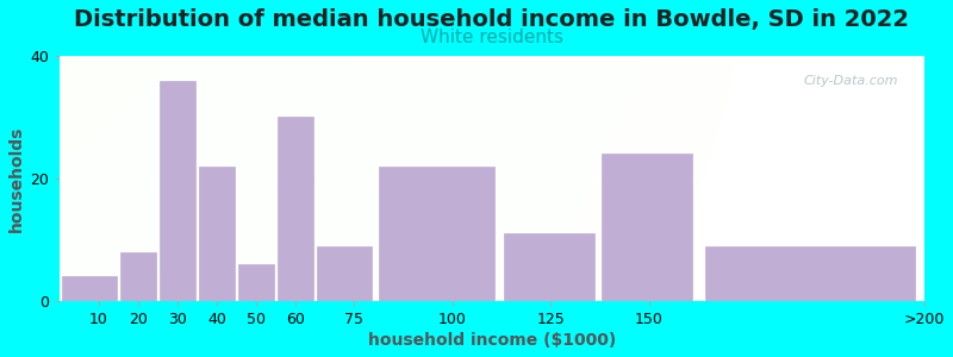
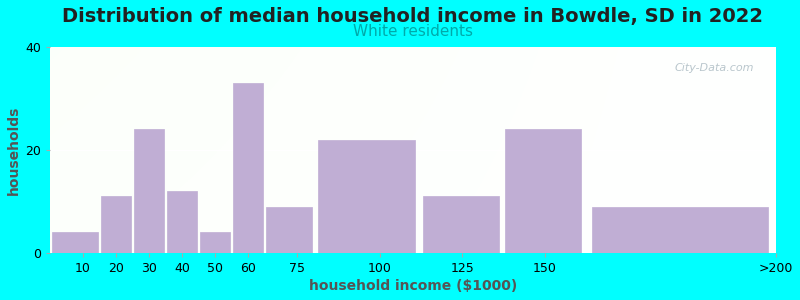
20: 8 -> 11
30: 36 -> 24
40: 22 -> 12
50: 6 -> 4
60: 30 -> 33
